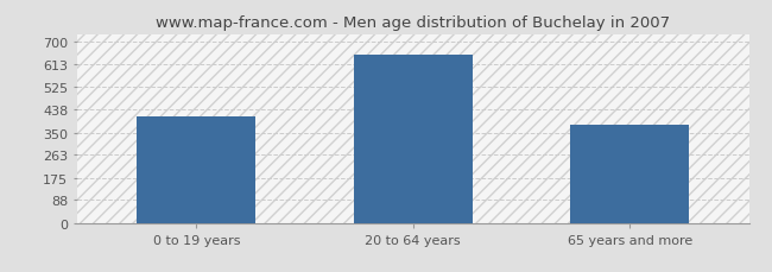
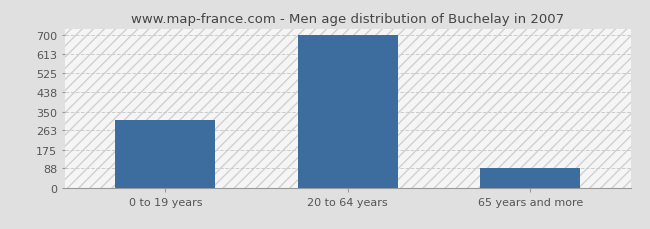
0 to 19 years: 410 -> 313
20 to 64 years: 650 -> 700
65 years and more: 380 -> 88
